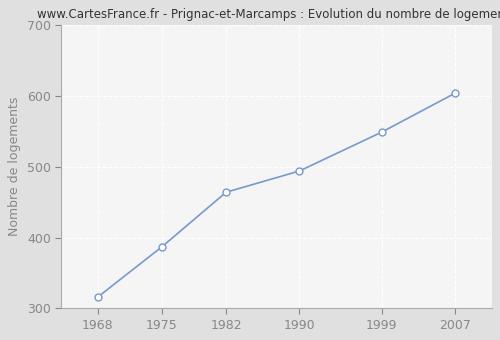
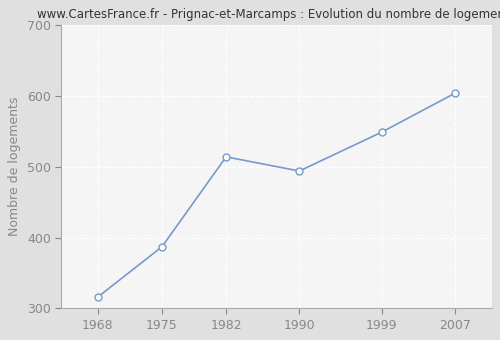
1982: 464 -> 514
